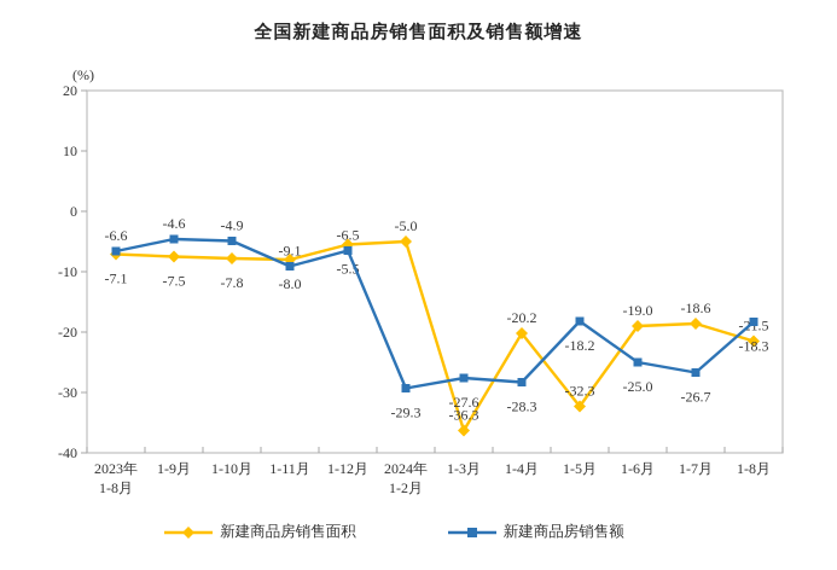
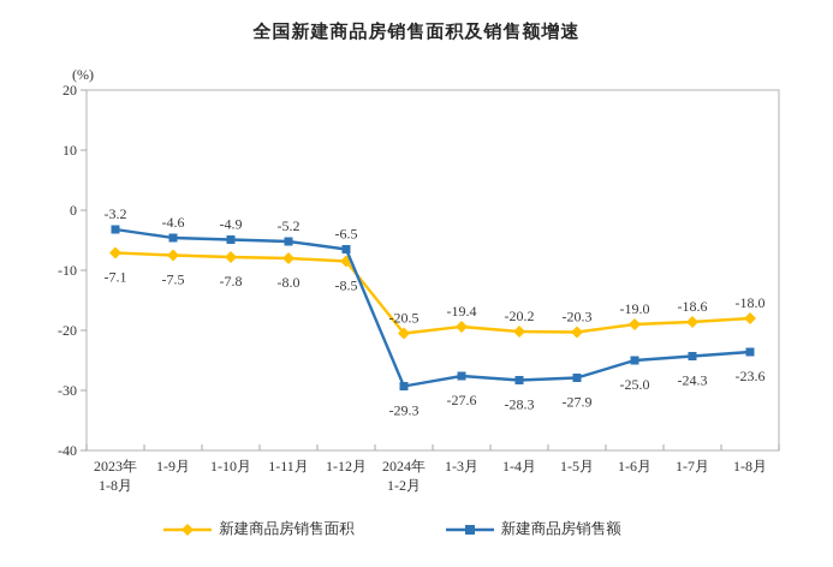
新建商品房销售额/2023年 1-8月: -6.6 -> -3.2
新建商品房销售额/1-11月: -9.1 -> -5.2
新建商品房销售面积/1-12月: -5.5 -> -8.5
新建商品房销售面积/2024年 1-2月: -5.0 -> -20.5
新建商品房销售面积/1-3月: -36.3 -> -19.4
新建商品房销售面积/1-5月: -32.3 -> -20.3
新建商品房销售额/1-5月: -18.2 -> -27.9
新建商品房销售额/1-7月: -26.7 -> -24.3
新建商品房销售面积/1-8月: -21.5 -> -18.0
新建商品房销售额/1-8月: -18.3 -> -23.6
